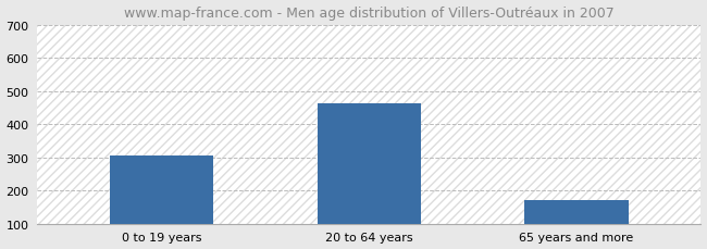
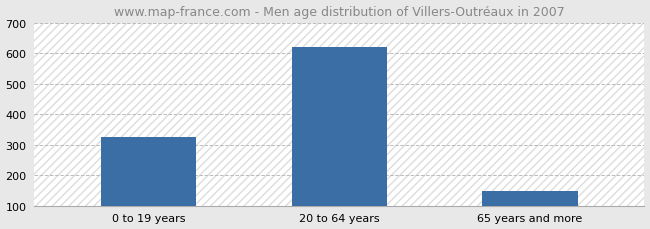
0 to 19 years: 305 -> 325
20 to 64 years: 465 -> 620
65 years and more: 170 -> 148
